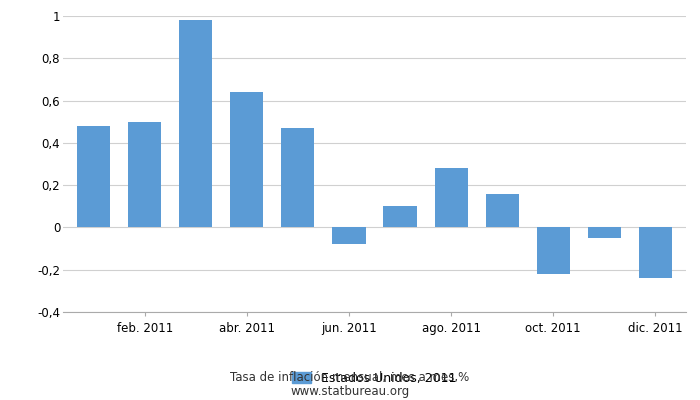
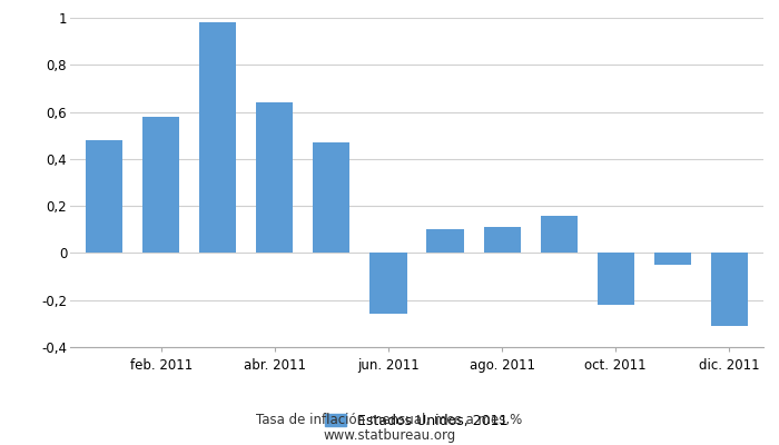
feb. 2011: 0,50 -> 0,58
jun. 2011: -0,08 -> -0,26
ago. 2011: 0,28 -> 0,11
dic. 2011: -0,24 -> -0,31
